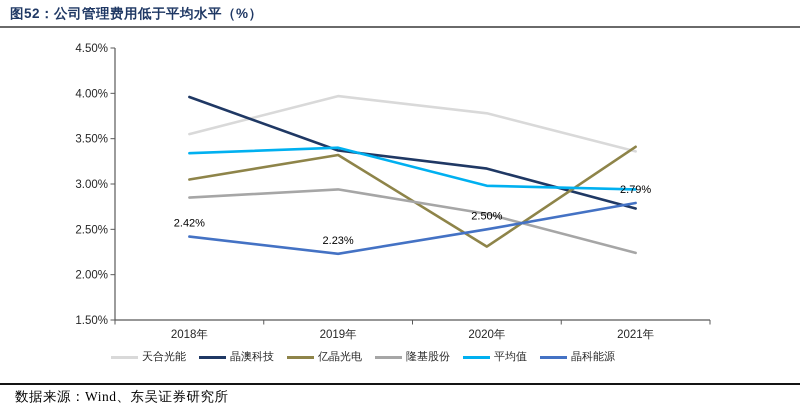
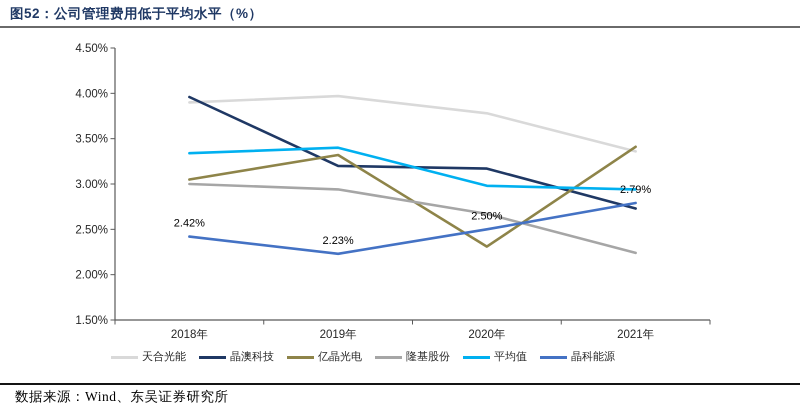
天合光能/2018年: 3.5% -> 3.9%
隆基股份/2018年: 2.9% -> 3.0%
晶澳科技/2019年: 3.4% -> 3.2%
